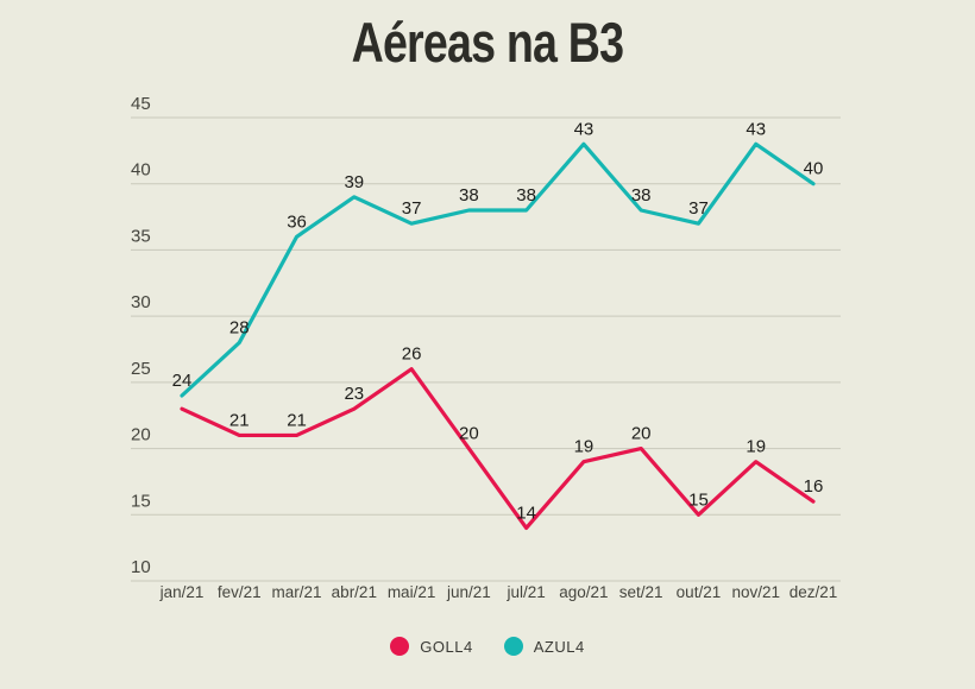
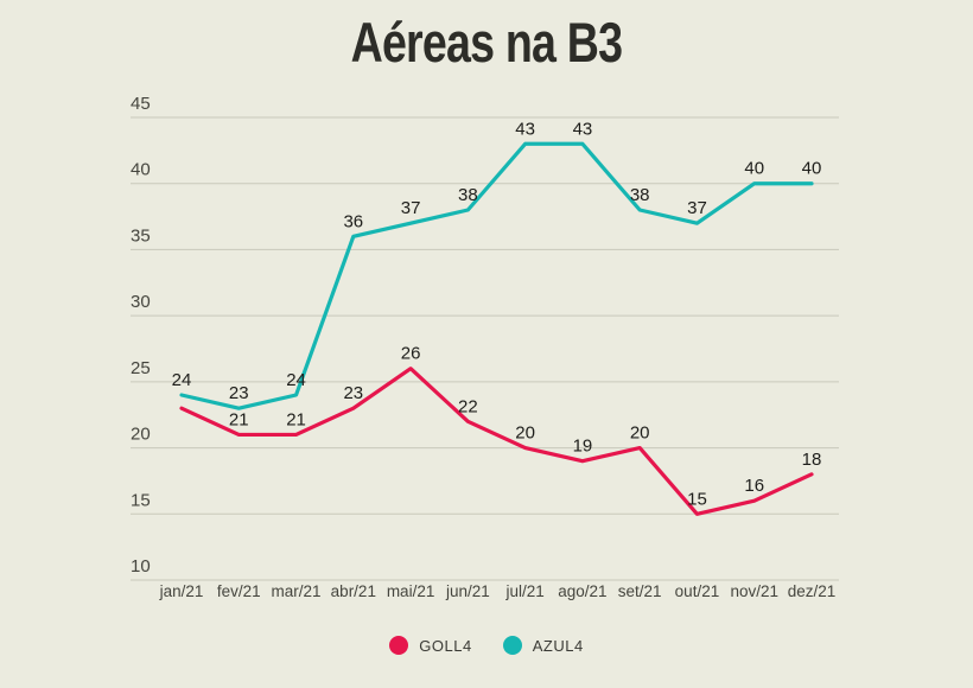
AZUL4/fev/21: 28 -> 23
AZUL4/mar/21: 36 -> 24
AZUL4/abr/21: 39 -> 36
GOLL4/jun/21: 20 -> 22
GOLL4/jul/21: 14 -> 20
AZUL4/jul/21: 38 -> 43
GOLL4/nov/21: 19 -> 16
AZUL4/nov/21: 43 -> 40
GOLL4/dez/21: 16 -> 18
